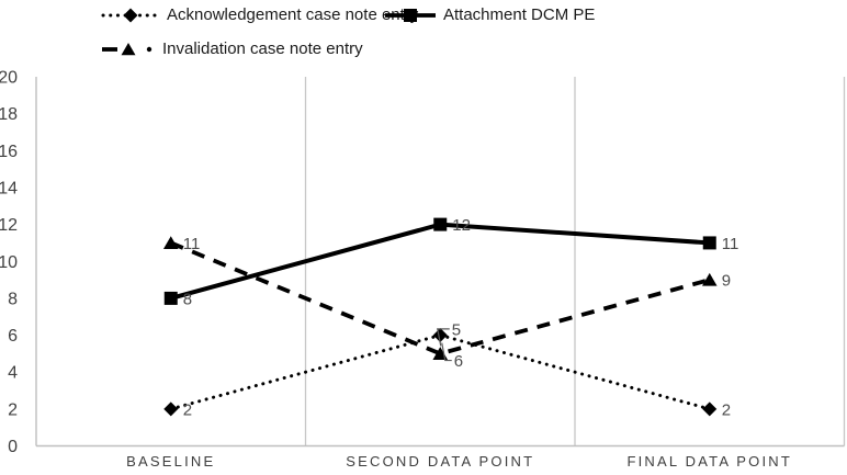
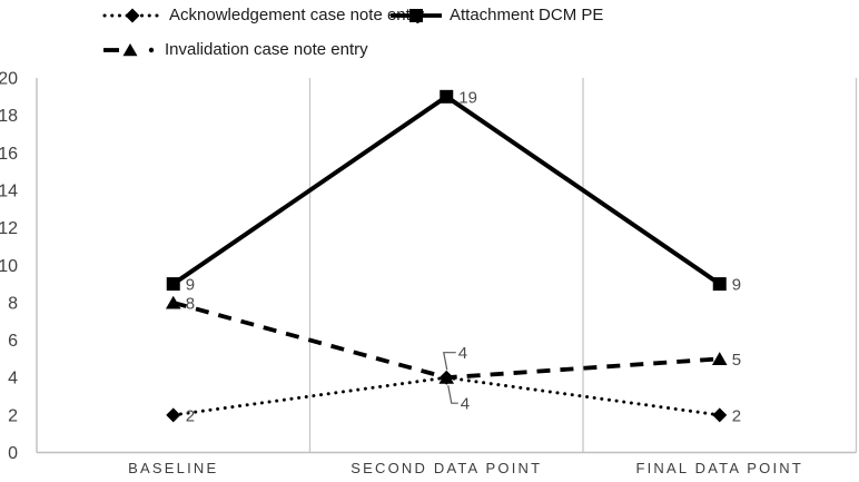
Attachment DCM PE/BASELINE: 8 -> 9
Invalidation case note entry/BASELINE: 11 -> 8
Acknowledgement case note entry/SECOND DATA POINT: 6 -> 4
Attachment DCM PE/SECOND DATA POINT: 12 -> 19
Invalidation case note entry/SECOND DATA POINT: 5 -> 4
Attachment DCM PE/FINAL DATA POINT: 11 -> 9
Invalidation case note entry/FINAL DATA POINT: 9 -> 5
